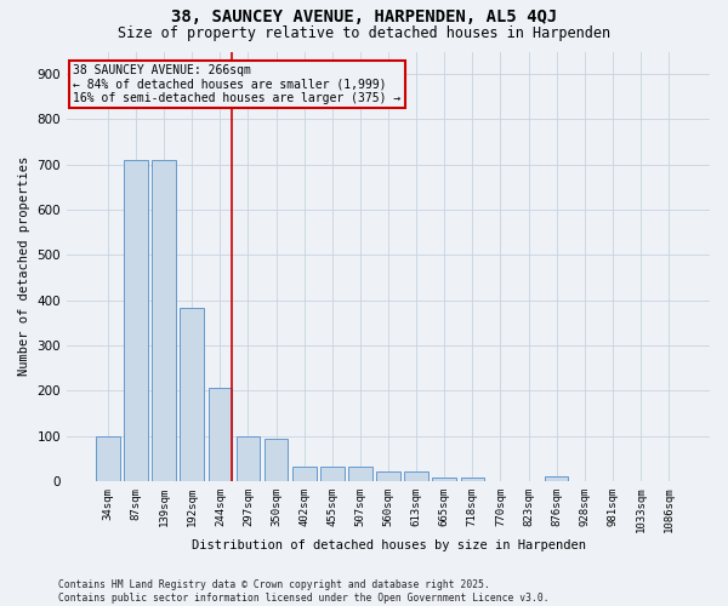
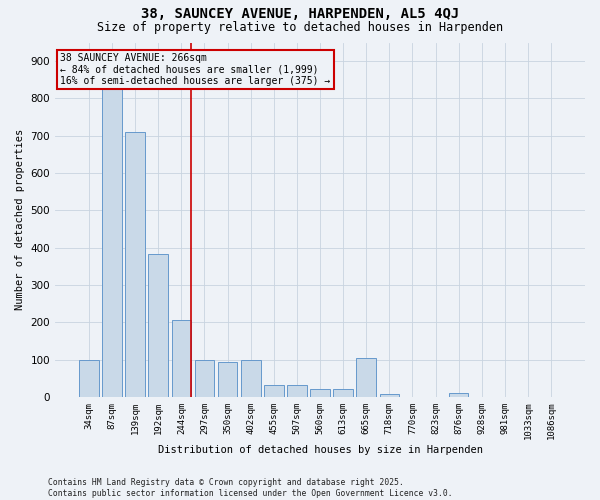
87sqm: 711 -> 825
402sqm: 32 -> 100
665sqm: 8 -> 105
